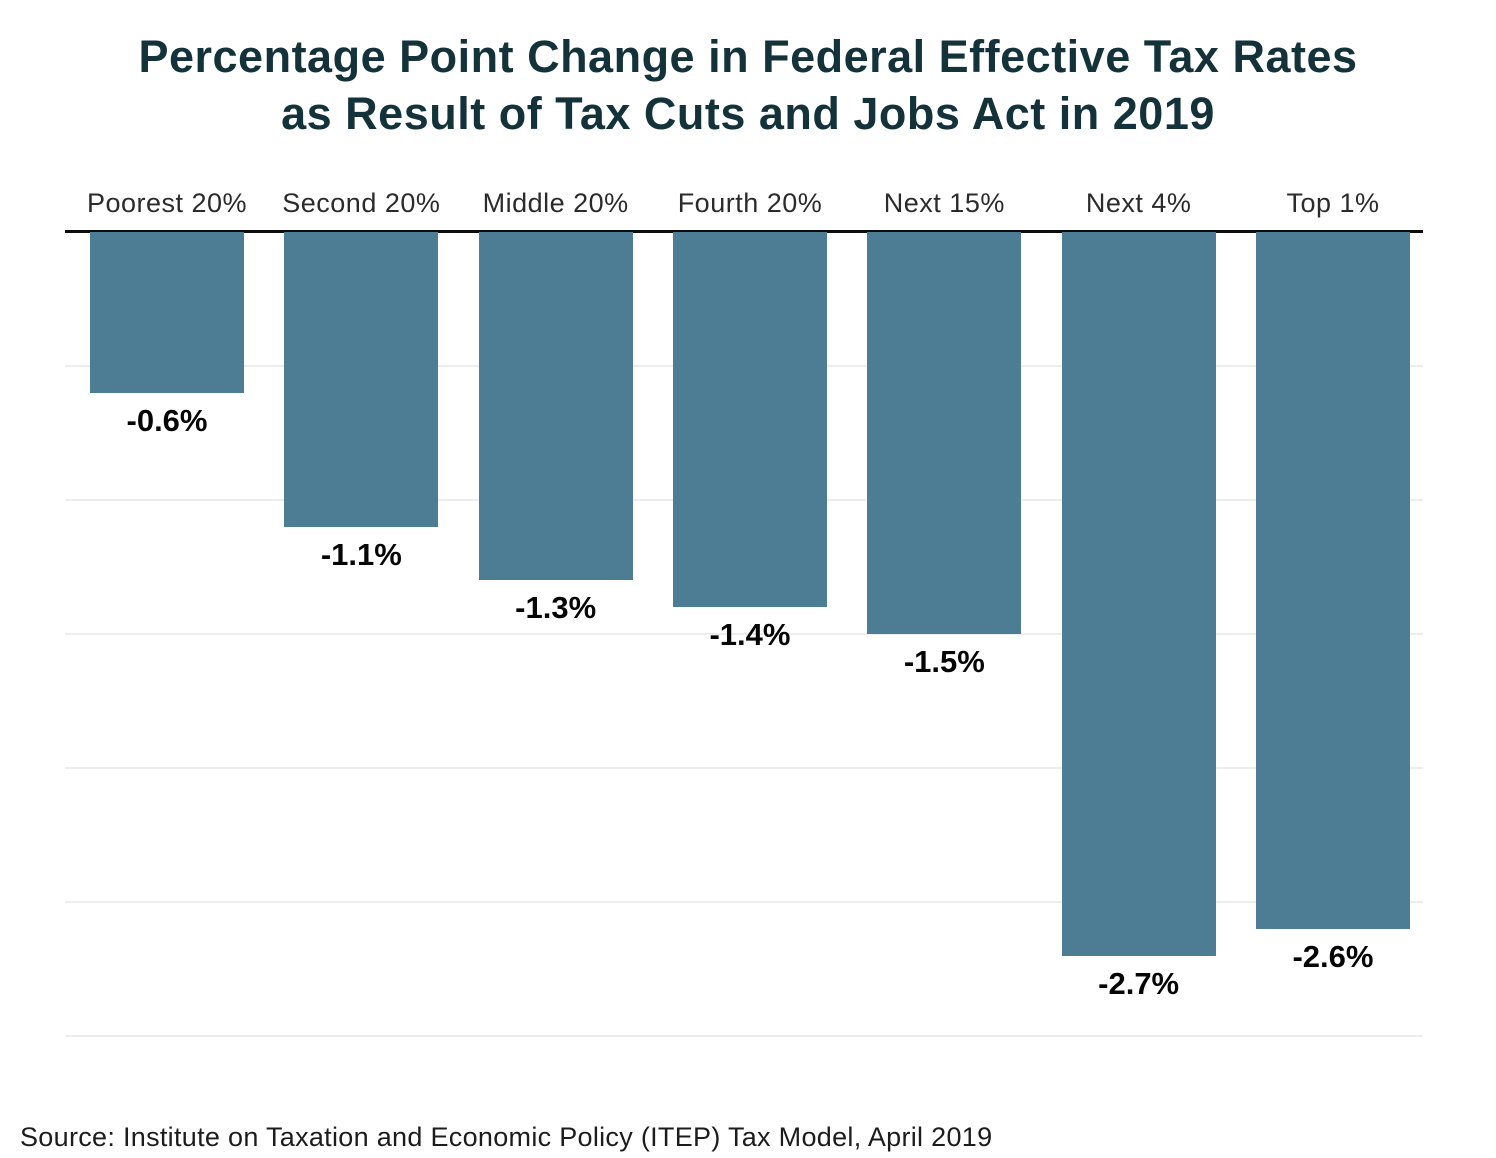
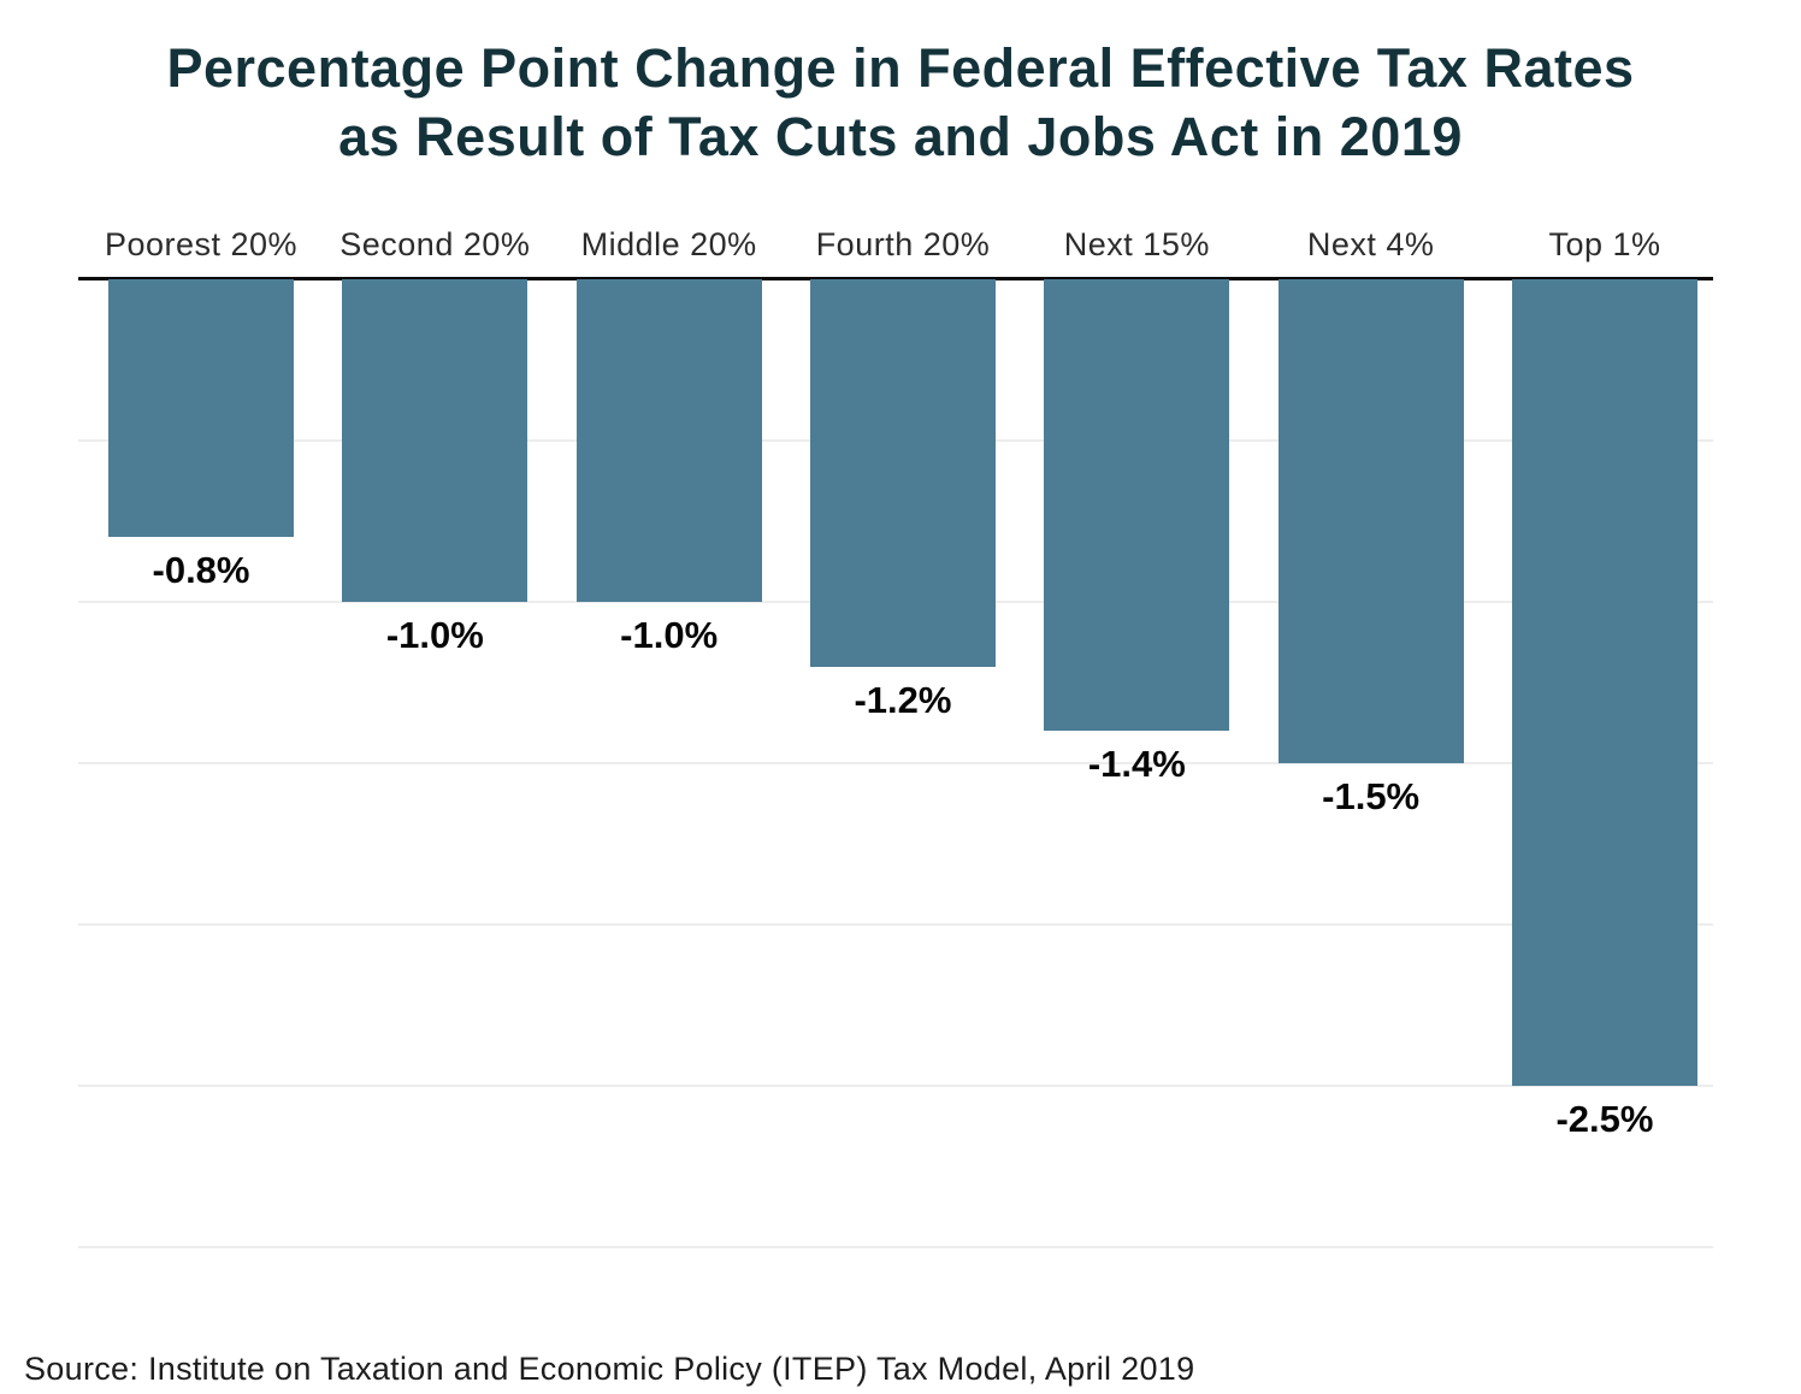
Poorest 20%: -0.6% -> -0.8%
Second 20%: -1.1% -> -1.0%
Middle 20%: -1.3% -> -1.0%
Fourth 20%: -1.4% -> -1.2%
Next 15%: -1.5% -> -1.4%
Next 4%: -2.7% -> -1.5%
Top 1%: -2.6% -> -2.5%
